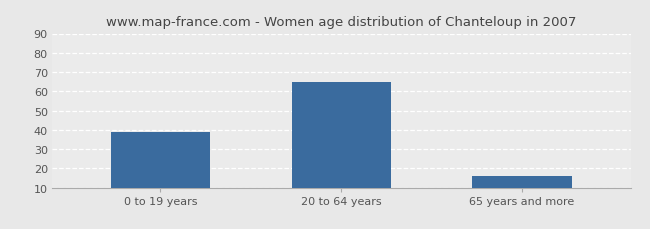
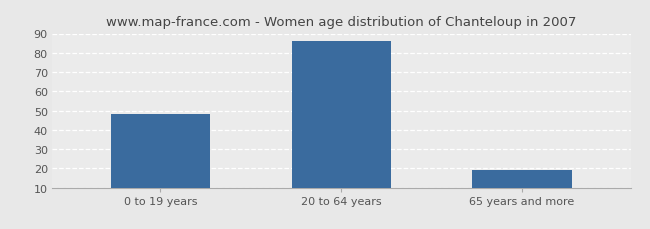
0 to 19 years: 39 -> 48
20 to 64 years: 65 -> 86
65 years and more: 16 -> 19
